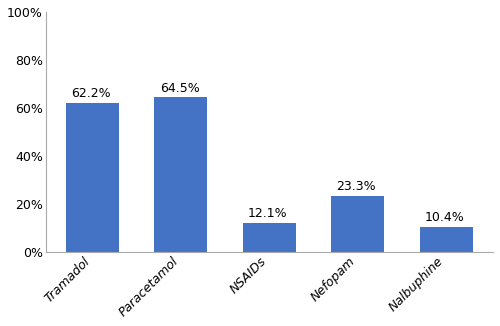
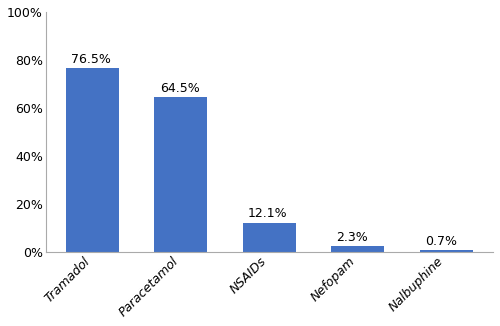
Tramadol: 62.2% -> 76.5%
Nefopam: 23.3% -> 2.3%
Nalbuphine: 10.4% -> 0.7%
